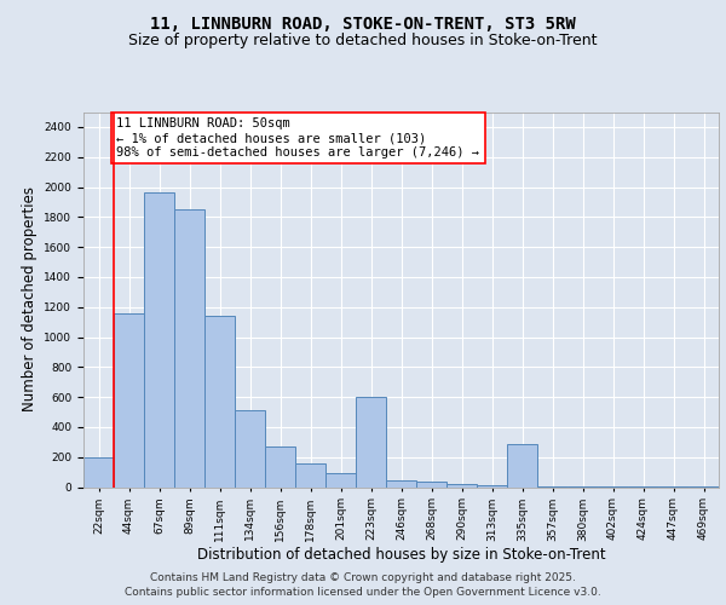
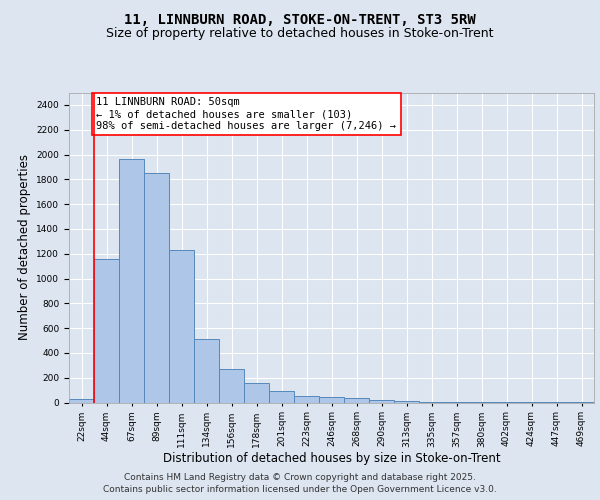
22sqm: 200 -> 30
111sqm: 1140 -> 1230
223sqm: 600 -> 50
335sqm: 290 -> 0
